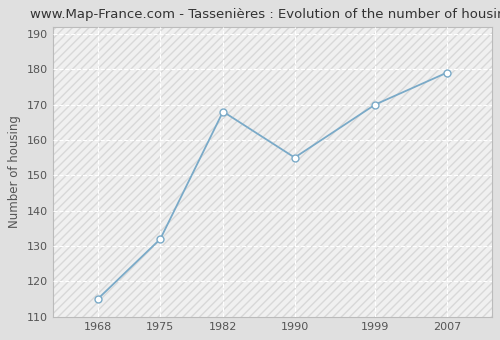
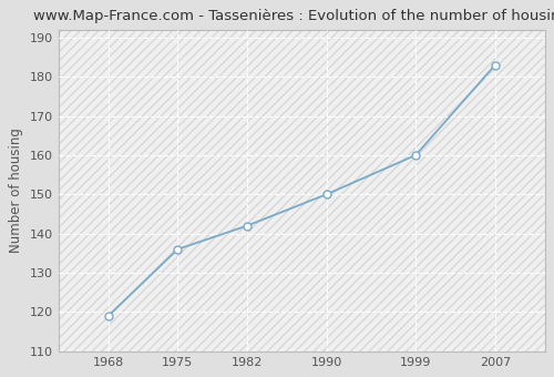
1968: 115 -> 119
1975: 132 -> 136
1982: 168 -> 142
1990: 155 -> 150
1999: 170 -> 160
2007: 179 -> 183
